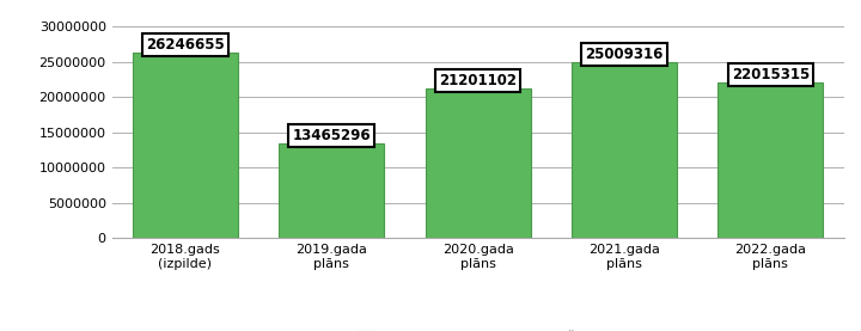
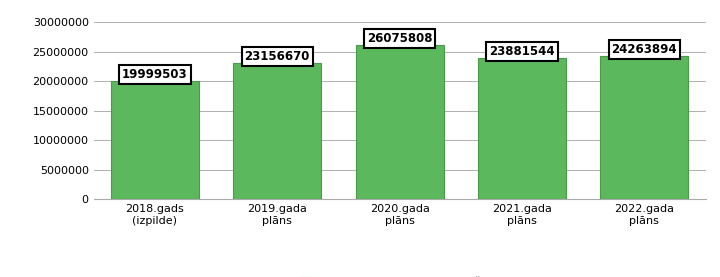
2018.gads (izpilde): 26246655 -> 19999503
2019.gada plāns: 13465296 -> 23156670
2020.gada plāns: 21201102 -> 26075808
2021.gada plāns: 25009316 -> 23881544
2022.gada plāns: 22015315 -> 24263894
